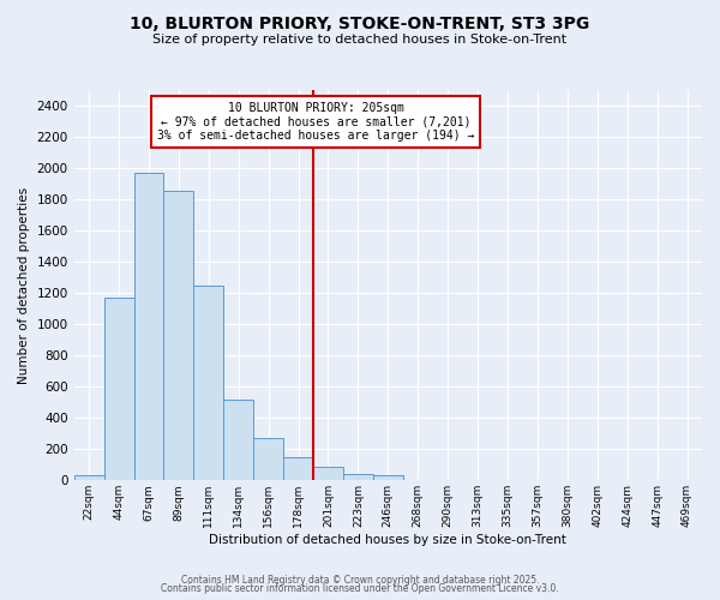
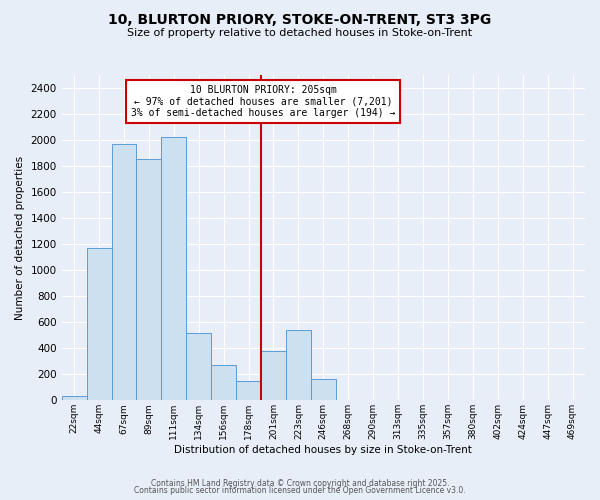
111sqm: 1240 -> 2020
201sqm: 80 -> 380
223sqm: 40 -> 540
246sqm: 40 -> 160
